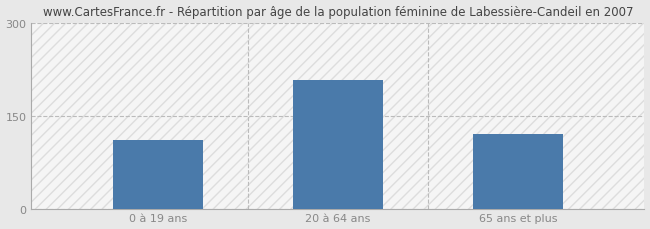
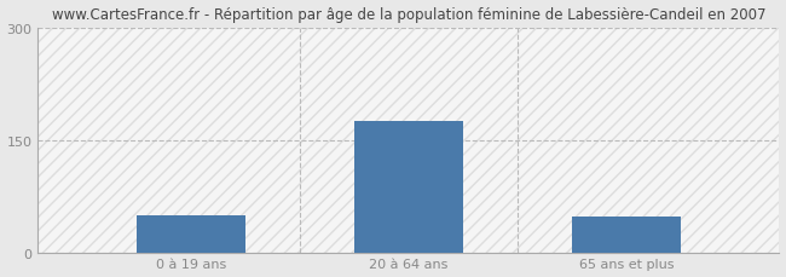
0 à 19 ans: 110 -> 50
20 à 64 ans: 208 -> 175
65 ans et plus: 120 -> 47
